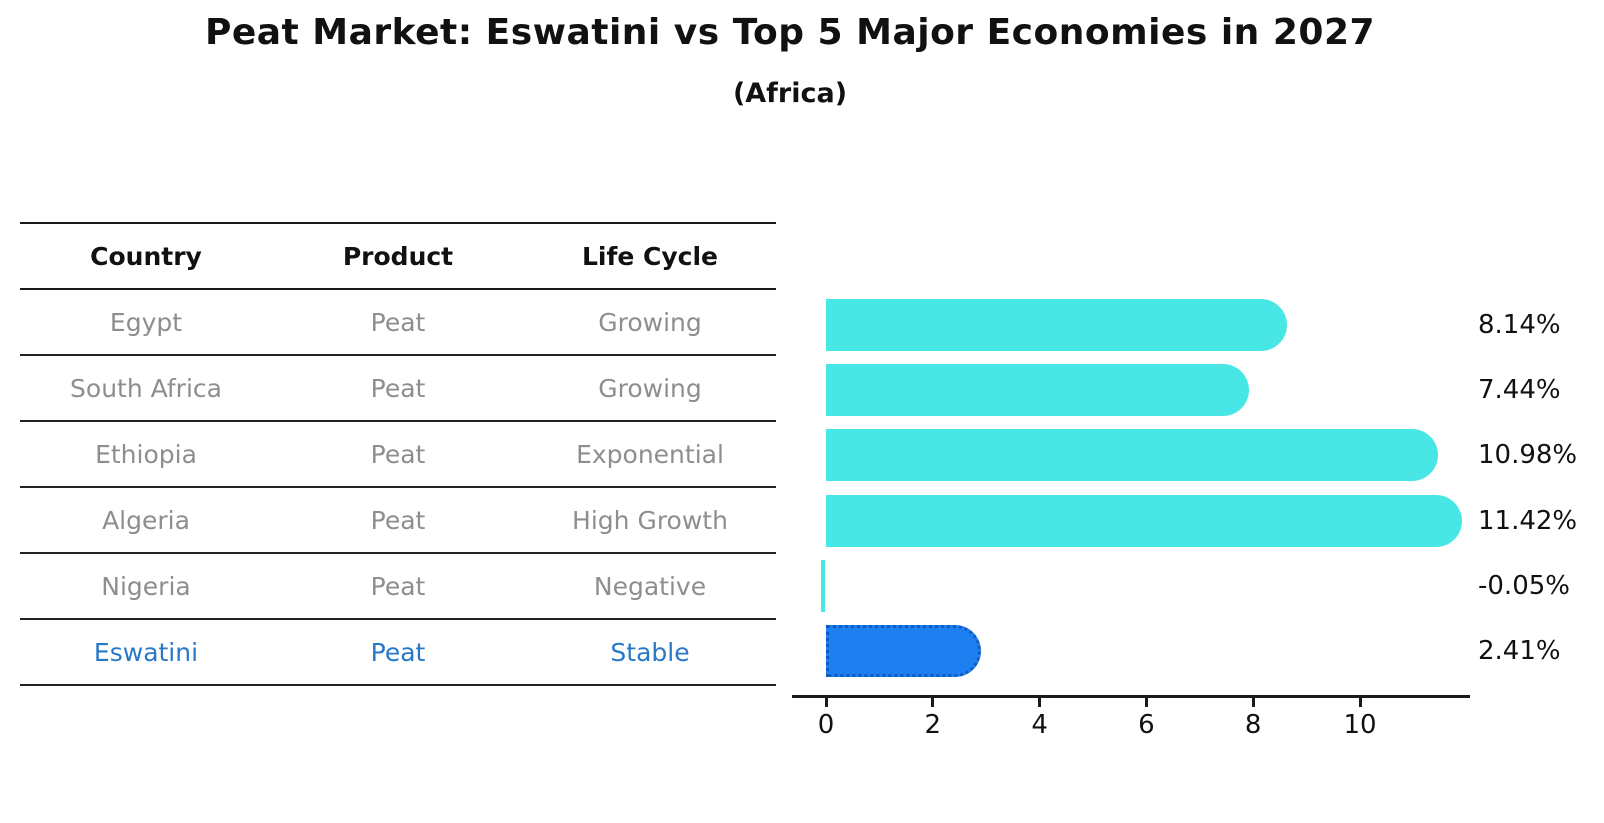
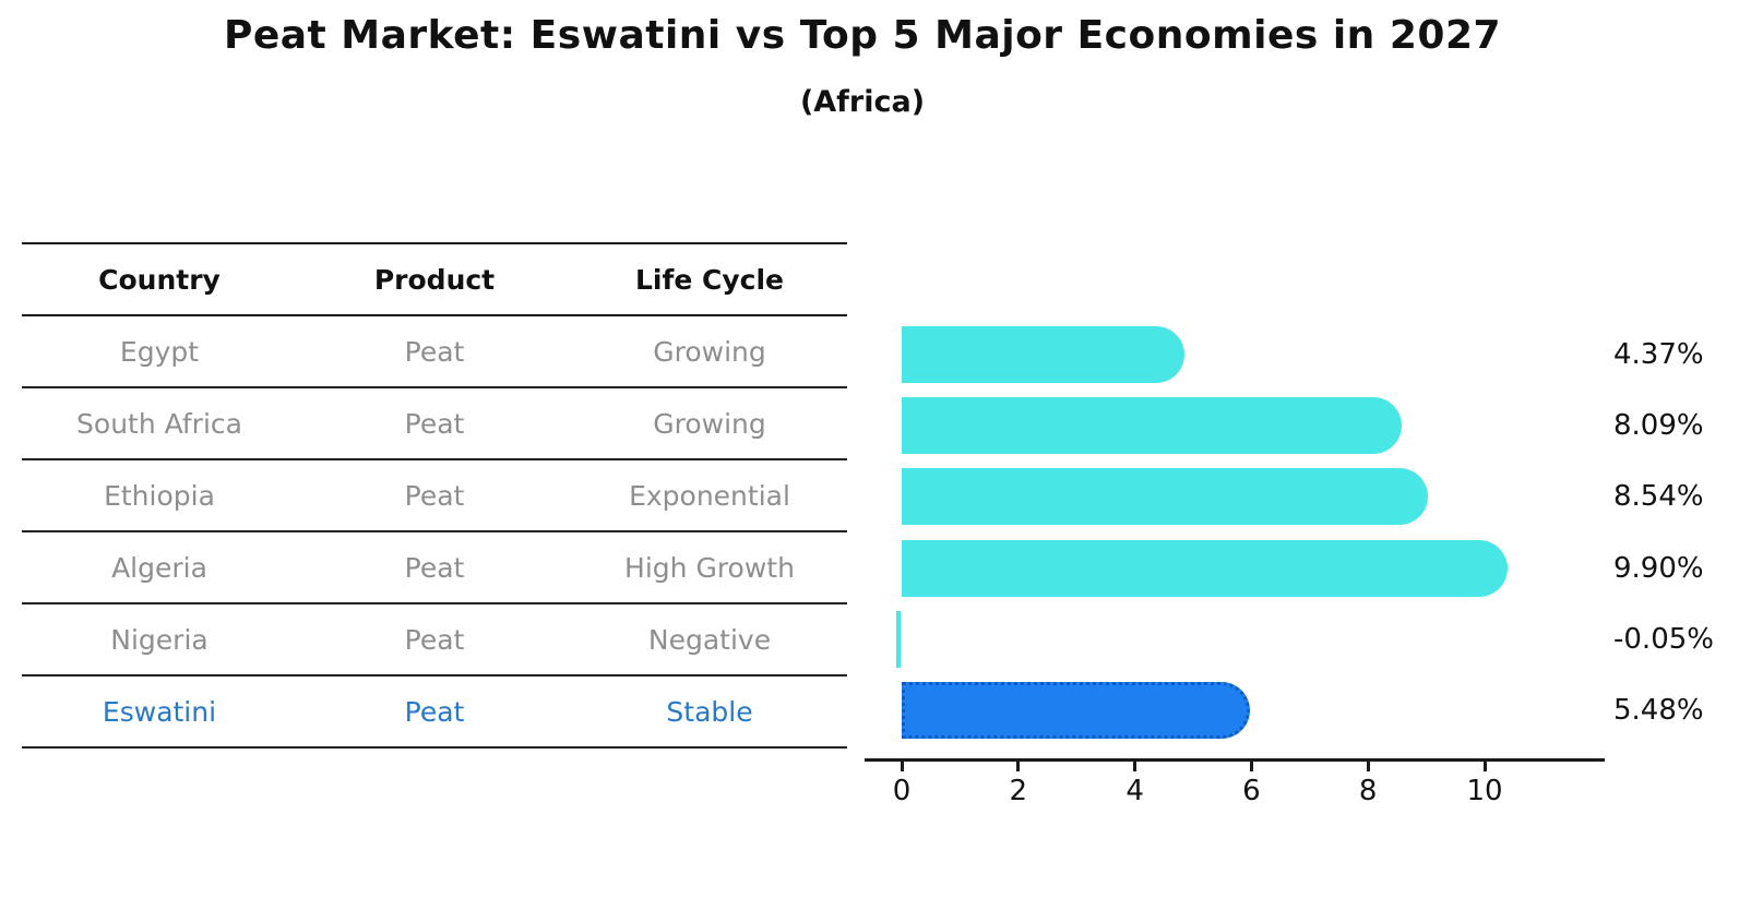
Egypt: 8.14% -> 4.37%
South Africa: 7.44% -> 8.09%
Ethiopia: 10.98% -> 8.54%
Algeria: 11.42% -> 9.90%
Eswatini: 2.41% -> 5.48%
